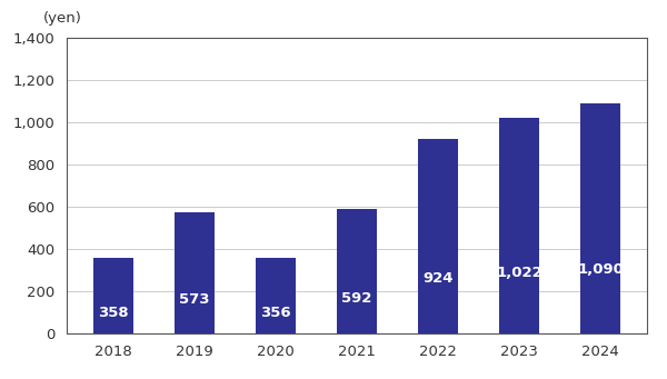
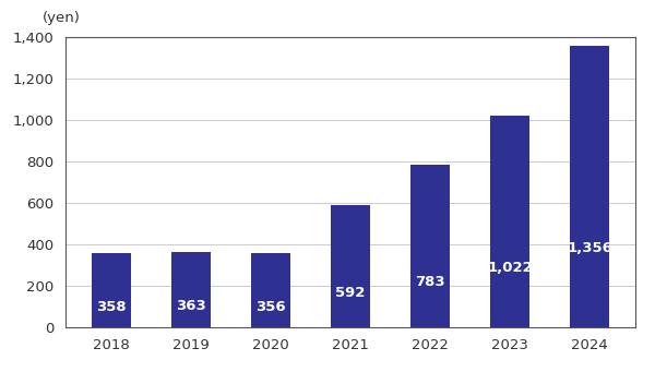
2019: 573 -> 363
2022: 924 -> 783
2024: 1,090 -> 1,356
